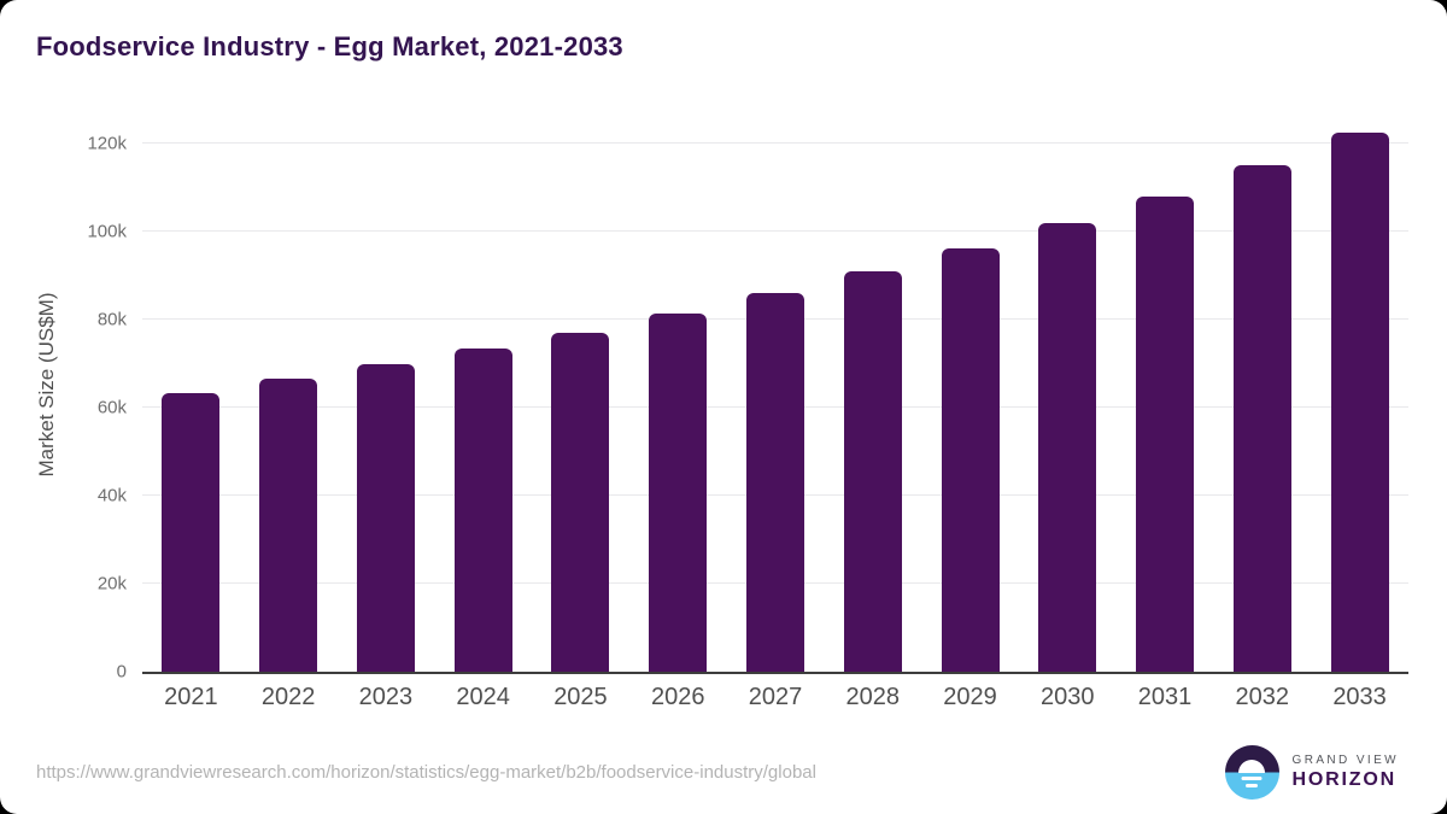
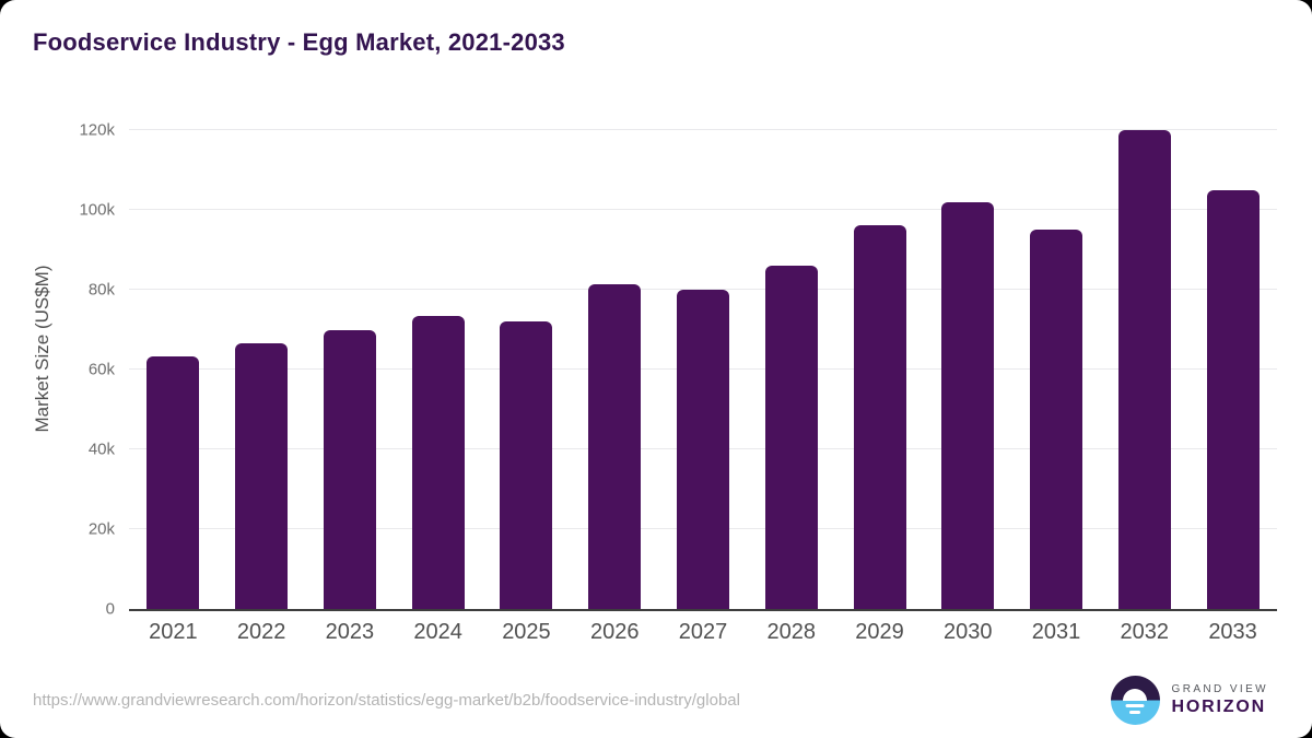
2025: 77k -> 72k
2027: 86k -> 80k
2028: 91k -> 86k
2031: 108k -> 95k
2032: 115k -> 120k
2033: 122k -> 105k
